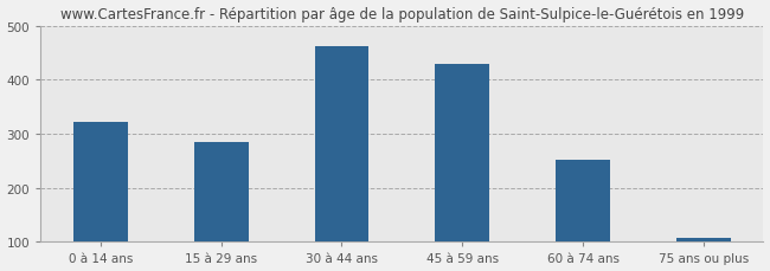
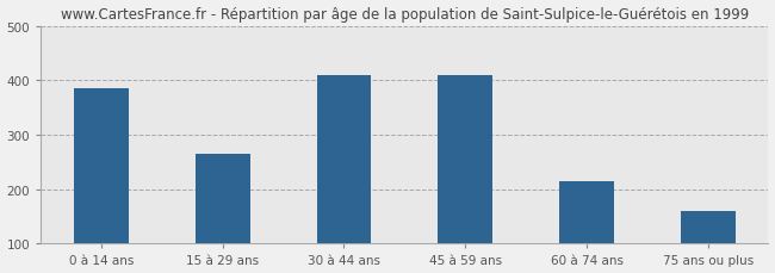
0 à 14 ans: 322 -> 385
15 à 29 ans: 285 -> 265
30 à 44 ans: 462 -> 410
45 à 59 ans: 428 -> 410
60 à 74 ans: 252 -> 215
75 ans ou plus: 108 -> 160
